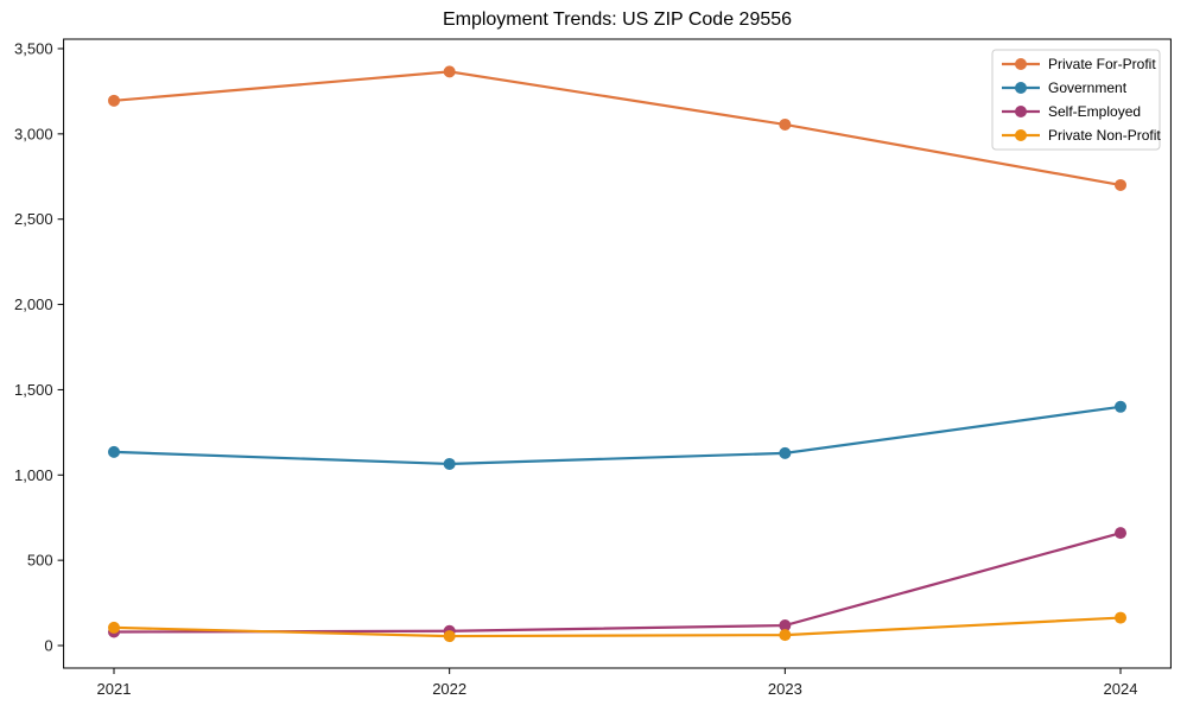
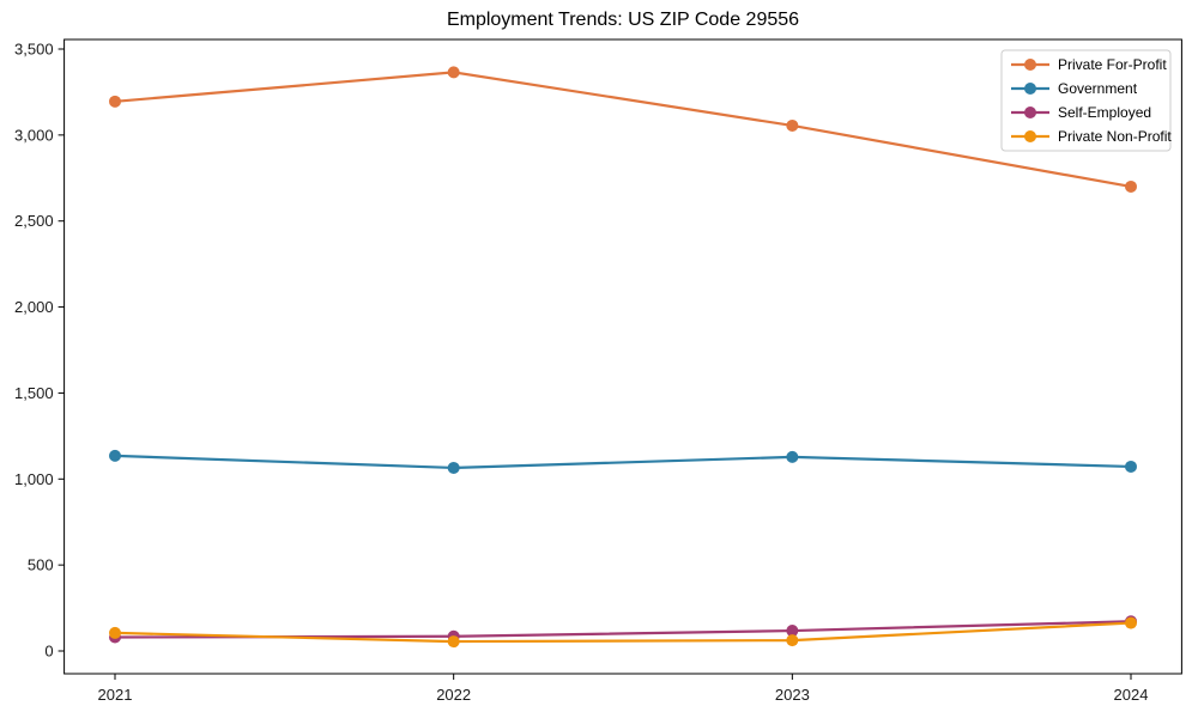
Government/2024: 1400 -> 1070
Self-Employed/2024: 660 -> 170
